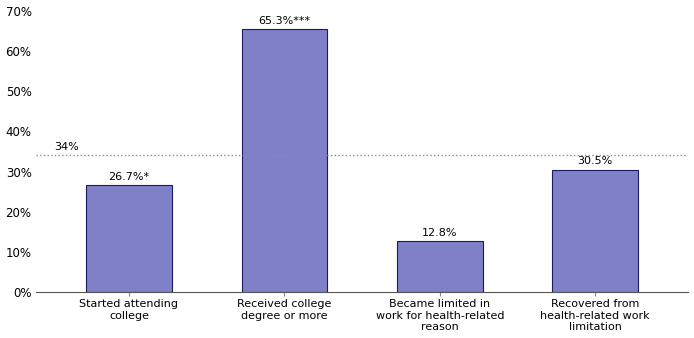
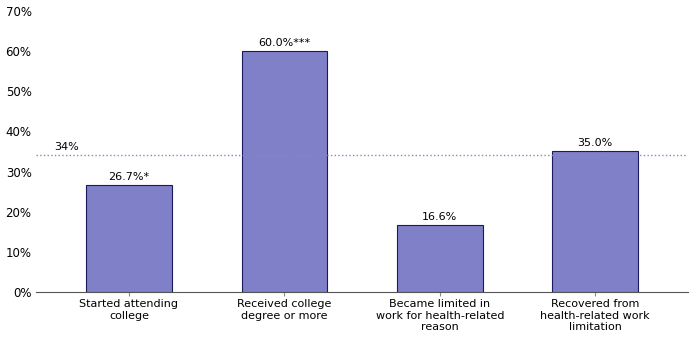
Received college degree or more: 65.3 -> 60.0
Became limited in work for health-related reason: 12.8% -> 16.6%
Recovered from health-related work limitation: 30.5% -> 35.0%
